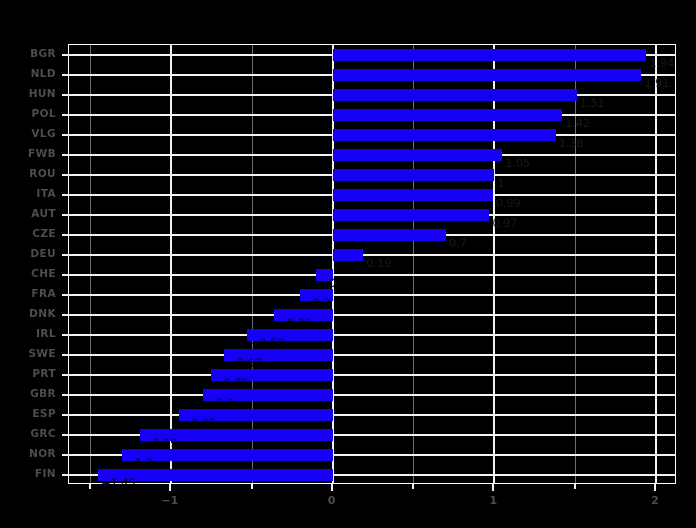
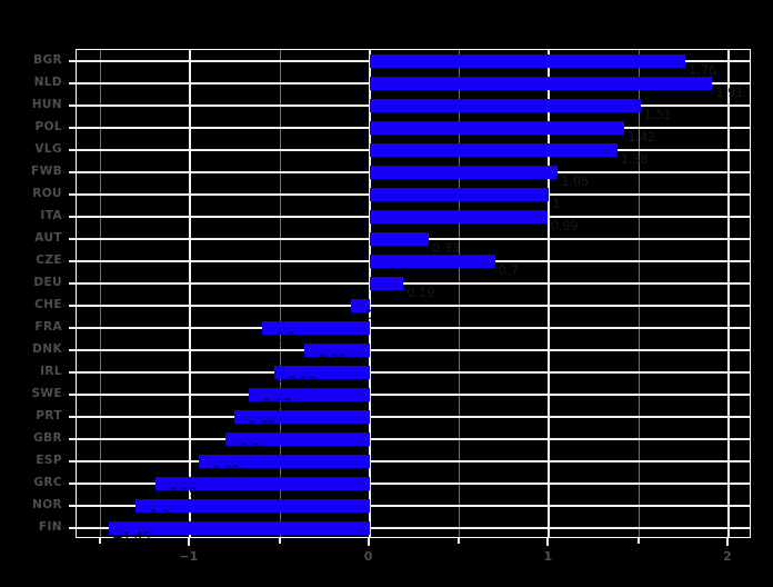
BGR: 1.94 -> 1.76
AUT: 0.97 -> 0.33
FRA: −0.2 -> −0.6
